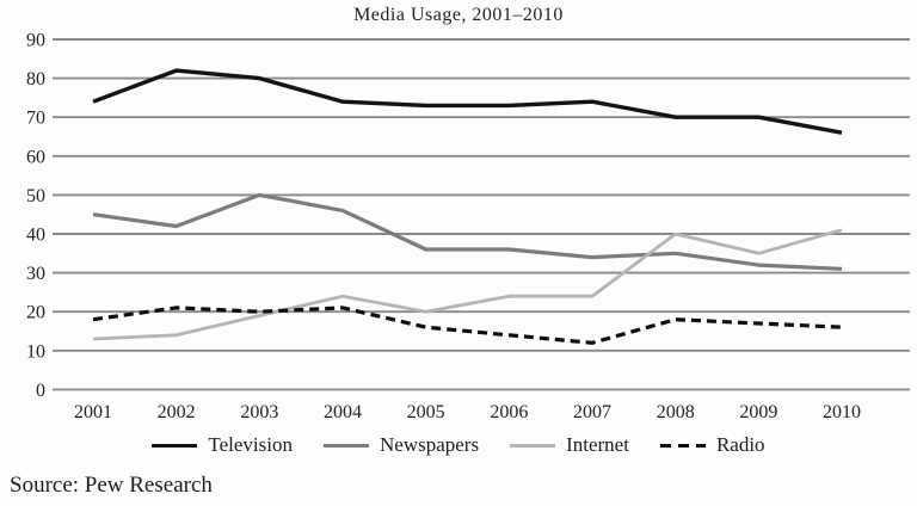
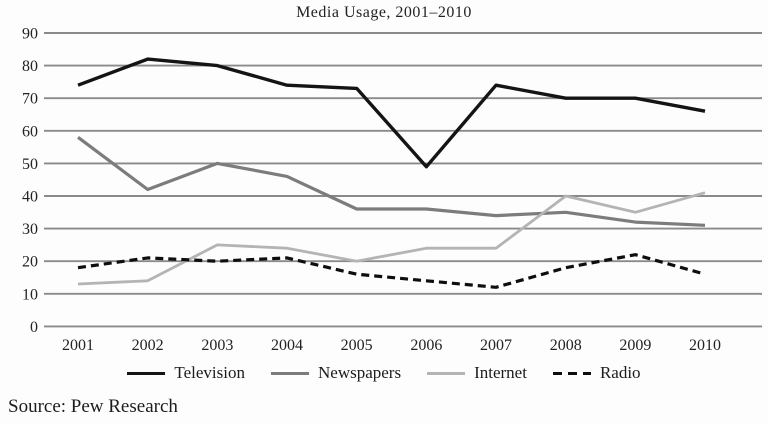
Newspapers/2001: 45 -> 58
Internet/2003: 19 -> 25
Television/2006: 73 -> 49
Radio/2009: 17 -> 22
